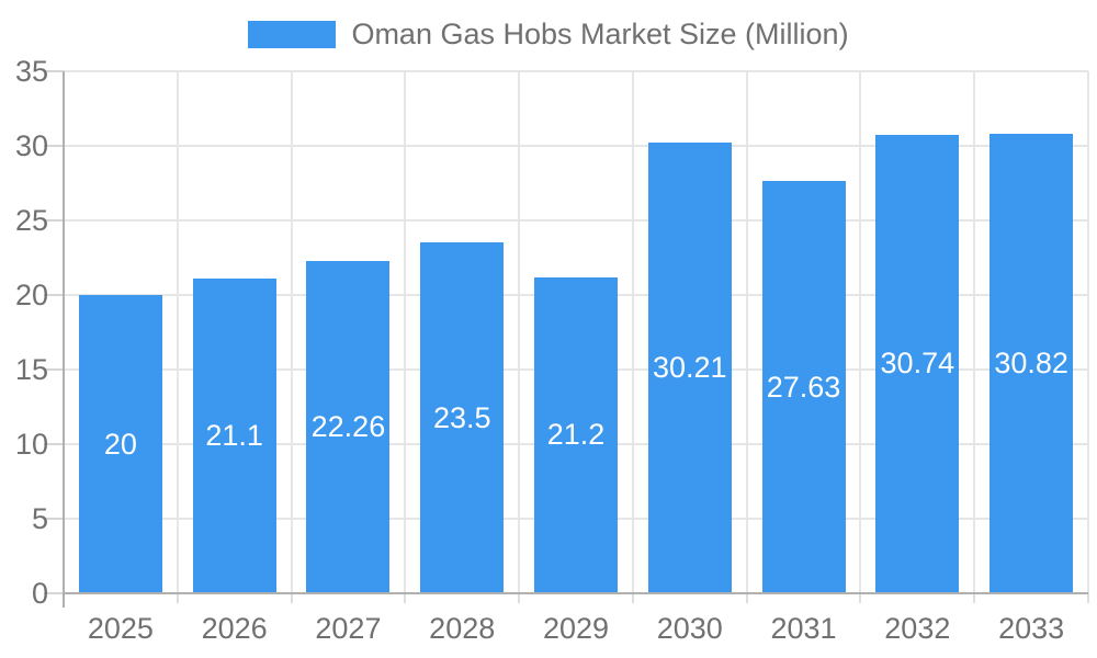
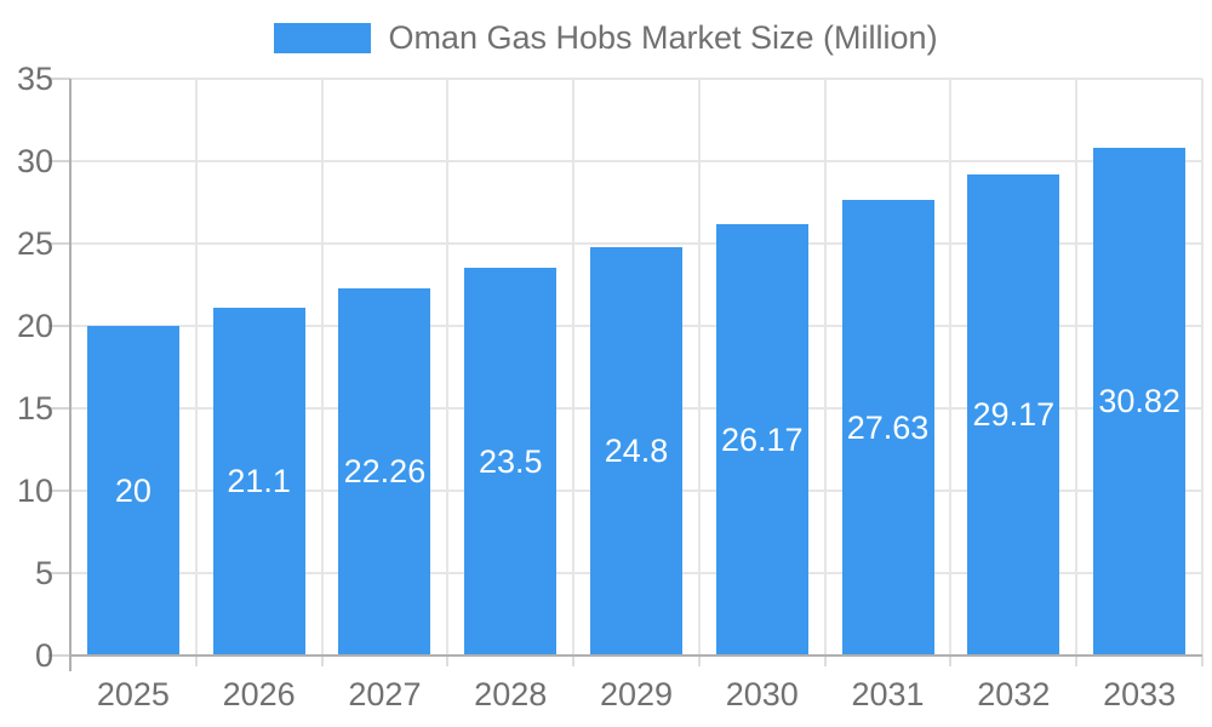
2029: 21.2 -> 24.8
2030: 30.21 -> 26.17
2032: 30.74 -> 29.17
